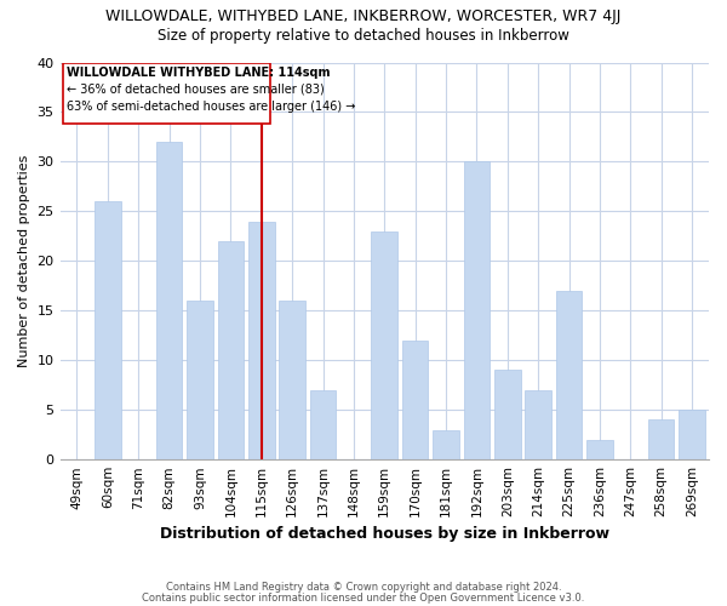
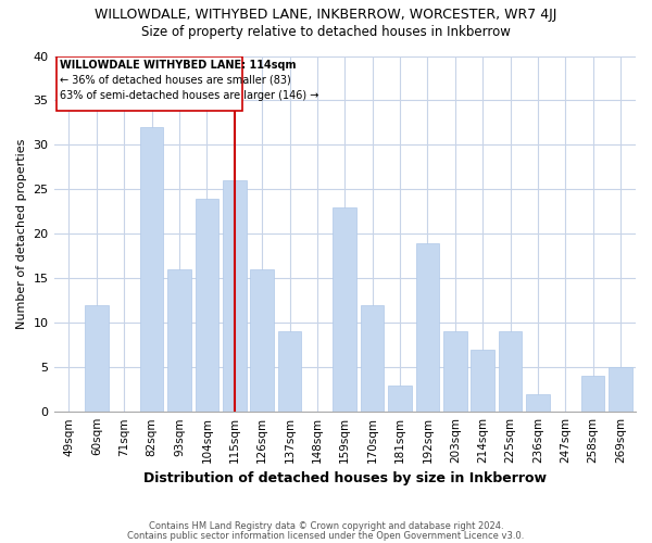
60sqm: 26 -> 12
104sqm: 22 -> 24
115sqm: 24 -> 26
137sqm: 7 -> 9
192sqm: 30 -> 19
225sqm: 17 -> 9
